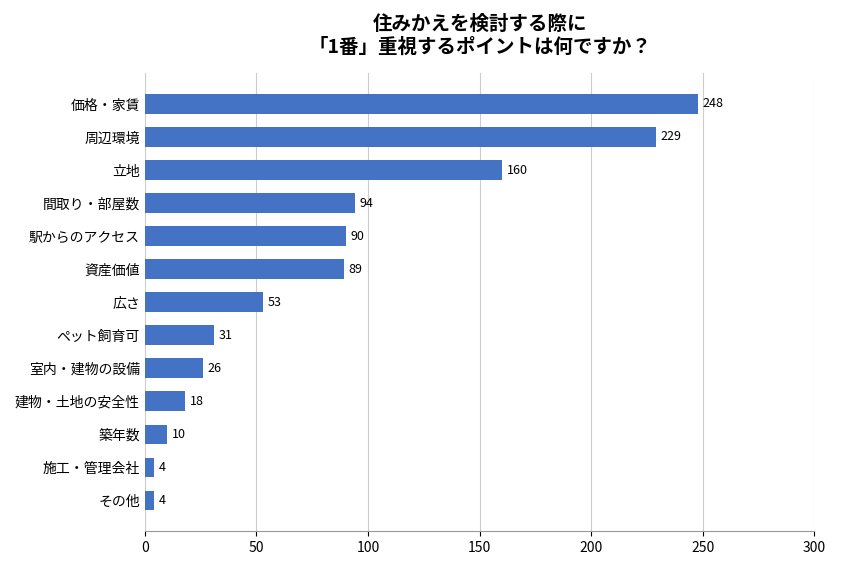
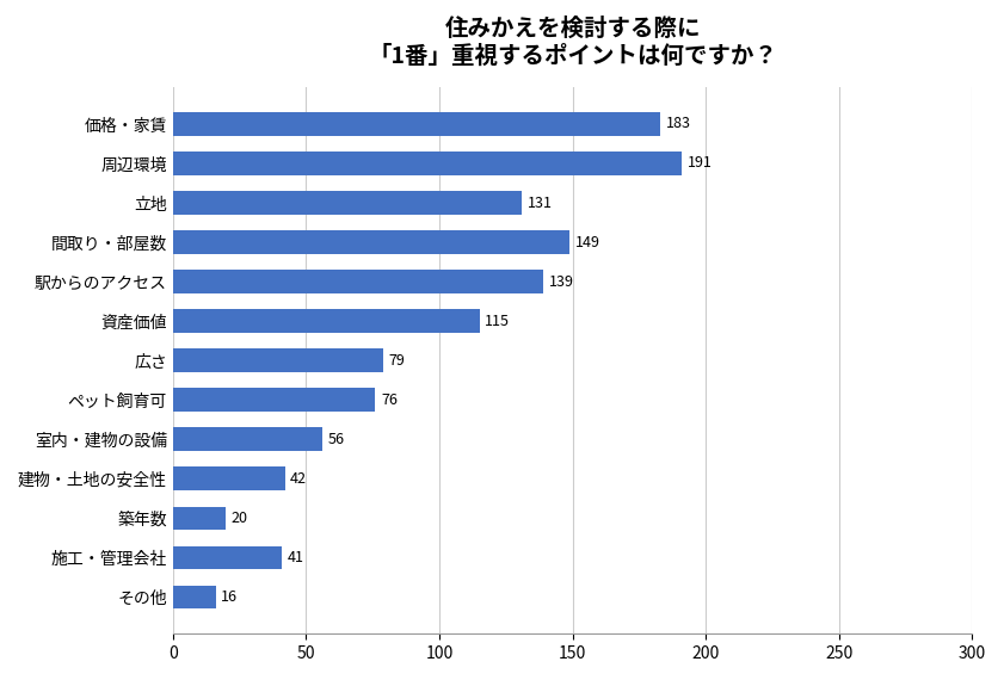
価格・家賃: 248 -> 183
周辺環境: 229 -> 191
立地: 160 -> 131
間取り・部屋数: 94 -> 149
駅からのアクセス: 90 -> 139
資産価値: 89 -> 115
広さ: 53 -> 79
ペット飼育可: 31 -> 76
室内・建物の設備: 26 -> 56
建物・土地の安全性: 18 -> 42
築年数: 10 -> 20
施工・管理会社: 4 -> 41
その他: 4 -> 16
